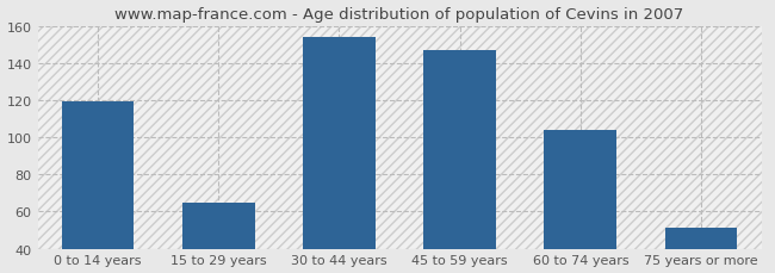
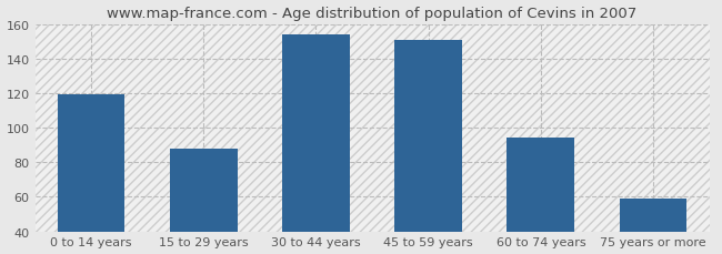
15 to 29 years: 65 -> 88
45 to 59 years: 147 -> 151
60 to 74 years: 104 -> 94
75 years or more: 51 -> 59
